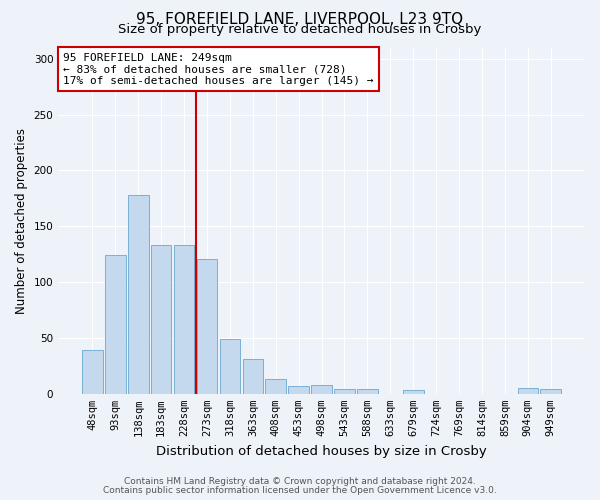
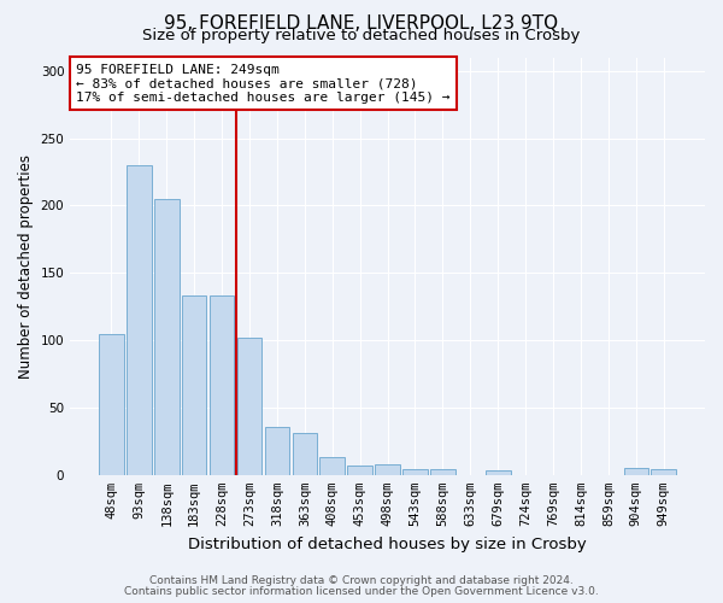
48sqm: 39 -> 105
93sqm: 124 -> 230
138sqm: 178 -> 205
273sqm: 121 -> 102
318sqm: 49 -> 36
